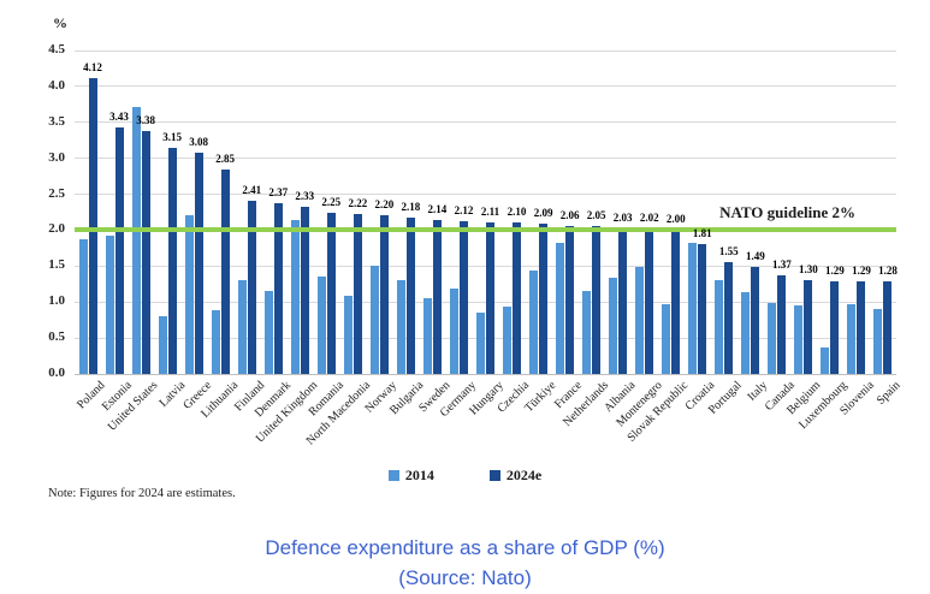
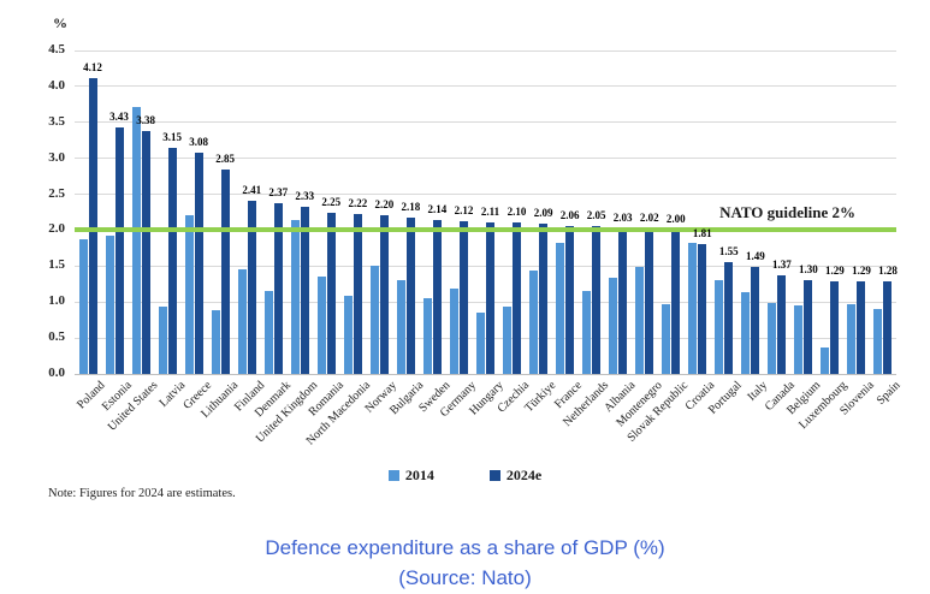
2014/Latvia: 0.8 -> 0.9
2014/Finland: 1.3 -> 1.4
